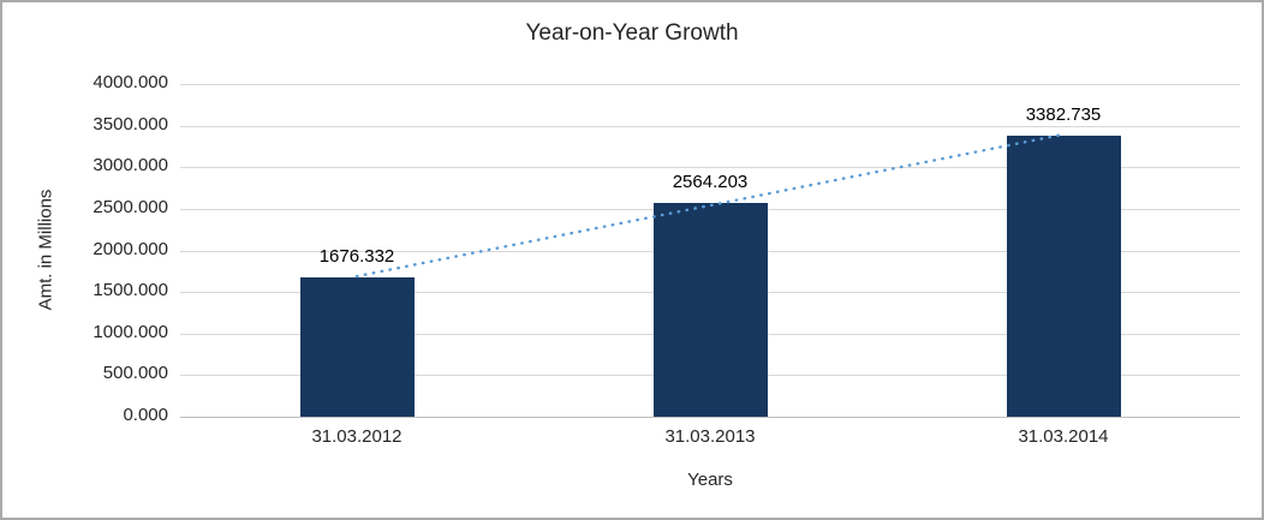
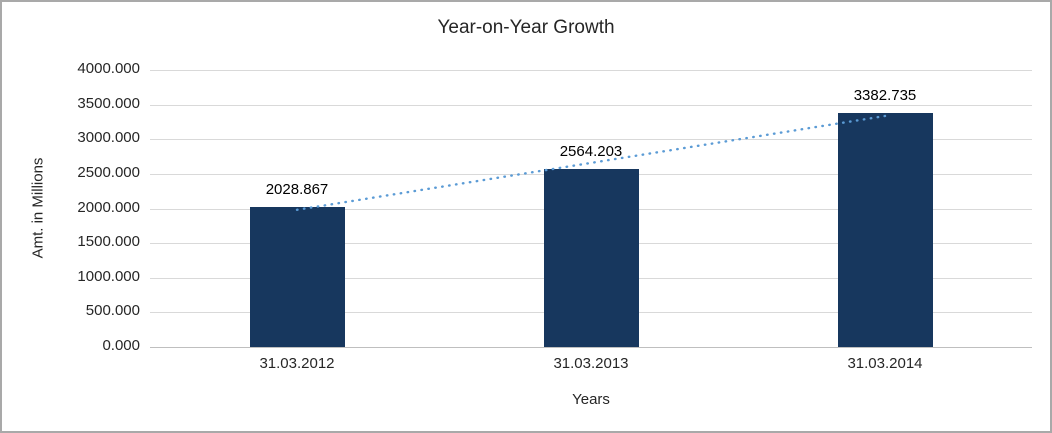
31.03.2012: 1676.332 -> 2028.867
